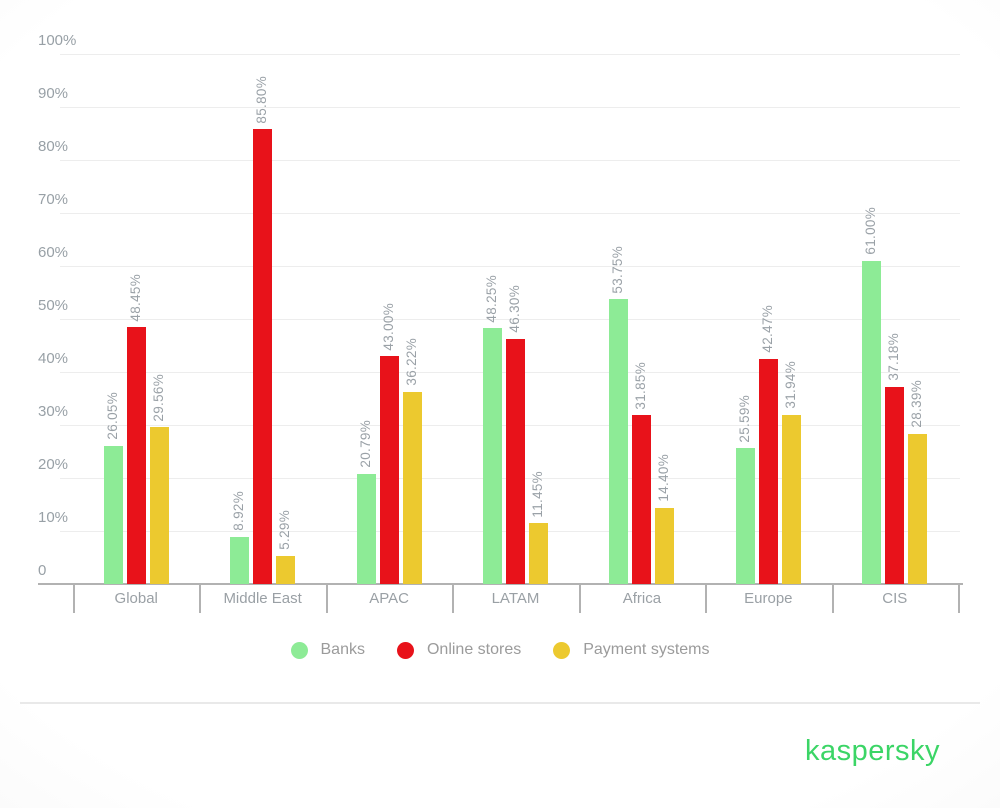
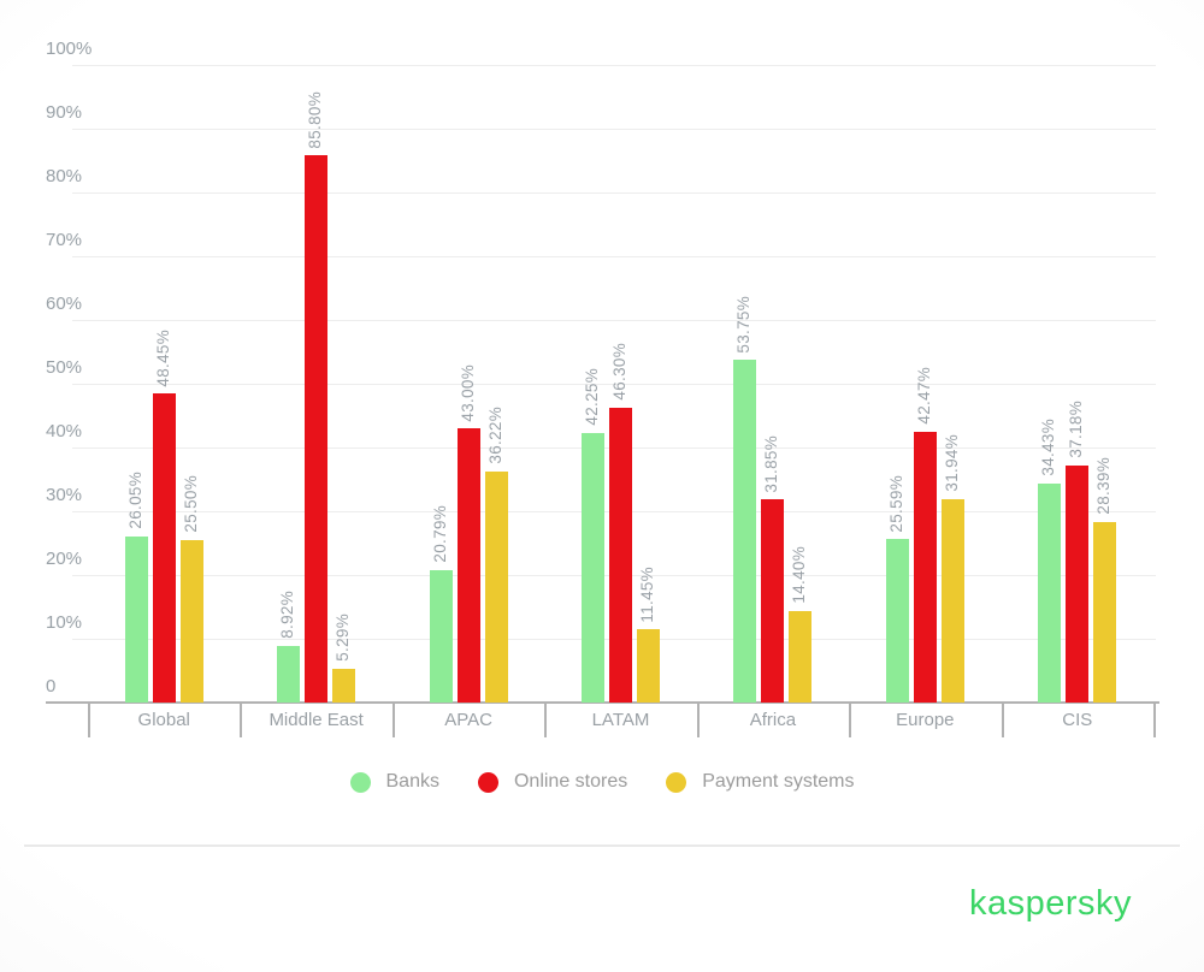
Payment systems/Global: 29.56% -> 25.50%
Banks/LATAM: 48.25% -> 42.25%
Banks/CIS: 61.00% -> 34.43%
